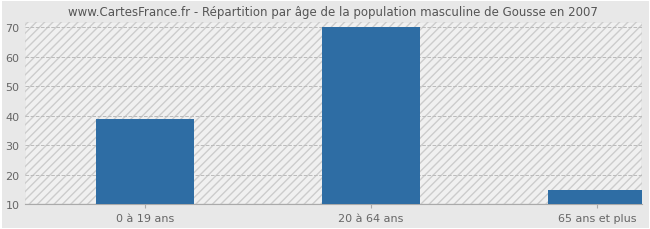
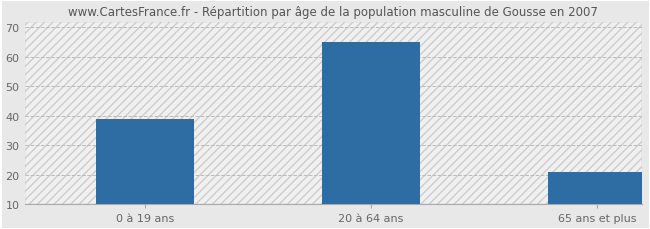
20 à 64 ans: 70 -> 65
65 ans et plus: 15 -> 21
